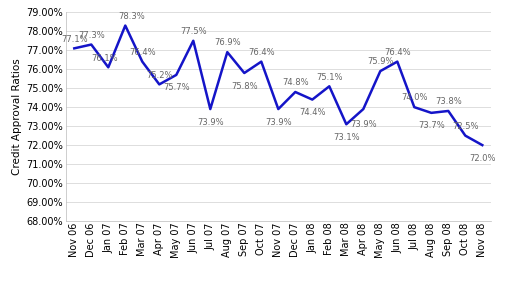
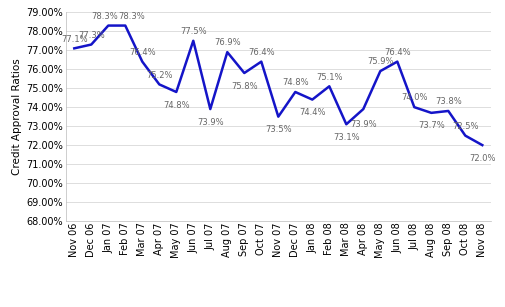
Jan 07: 76.1% -> 78.3%
May 07: 75.7% -> 74.8%
Nov 07: 73.9% -> 73.5%
